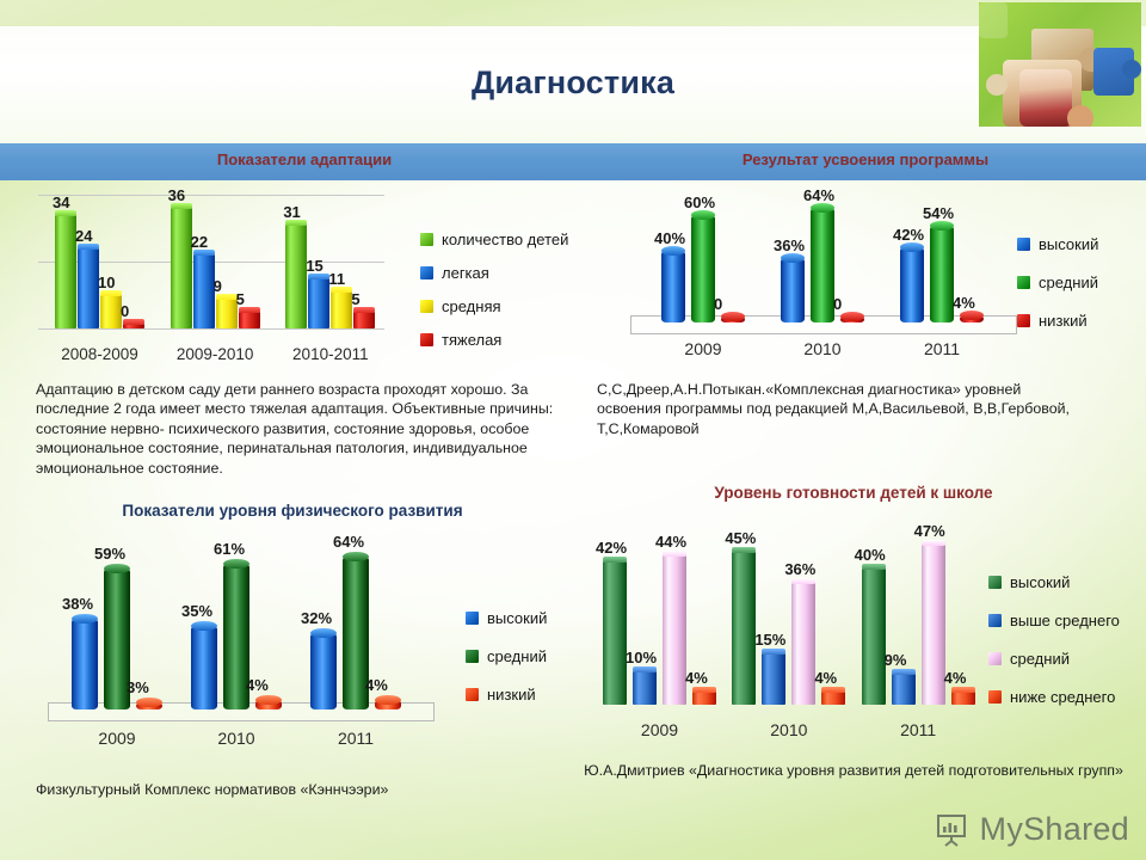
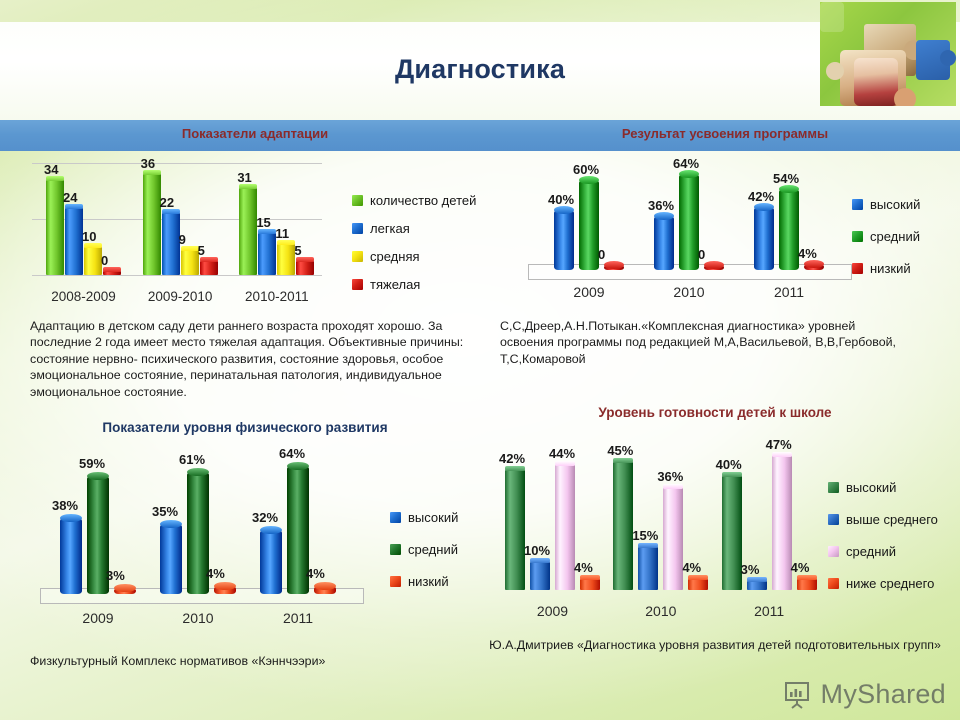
Уровень готовности детей к школе/выше среднего/2011: 9% -> 3%
